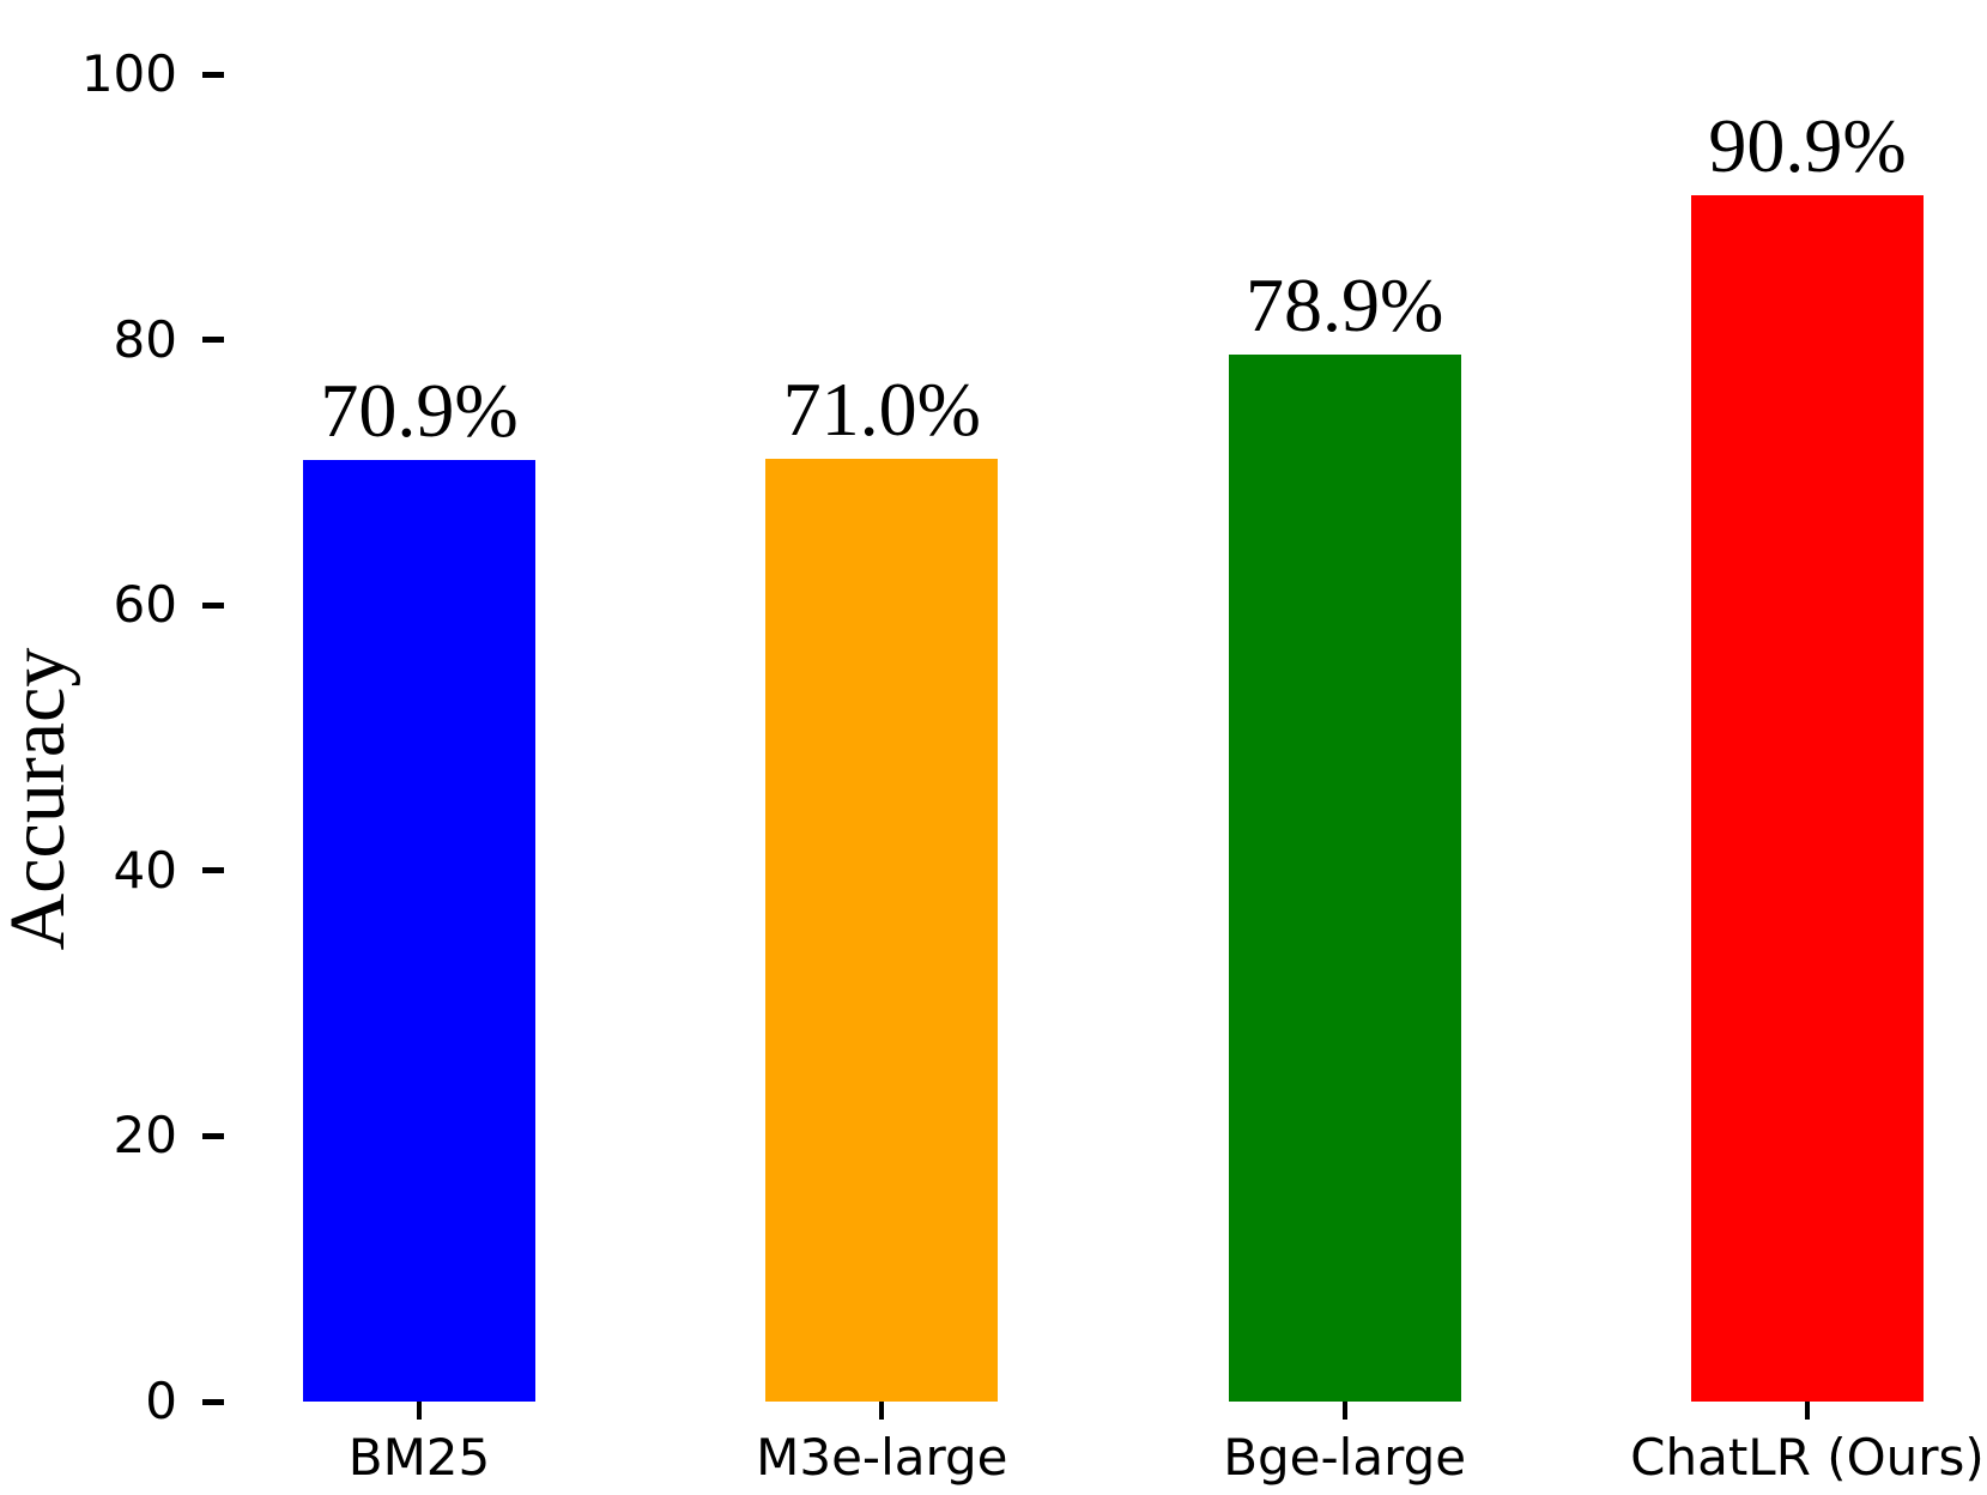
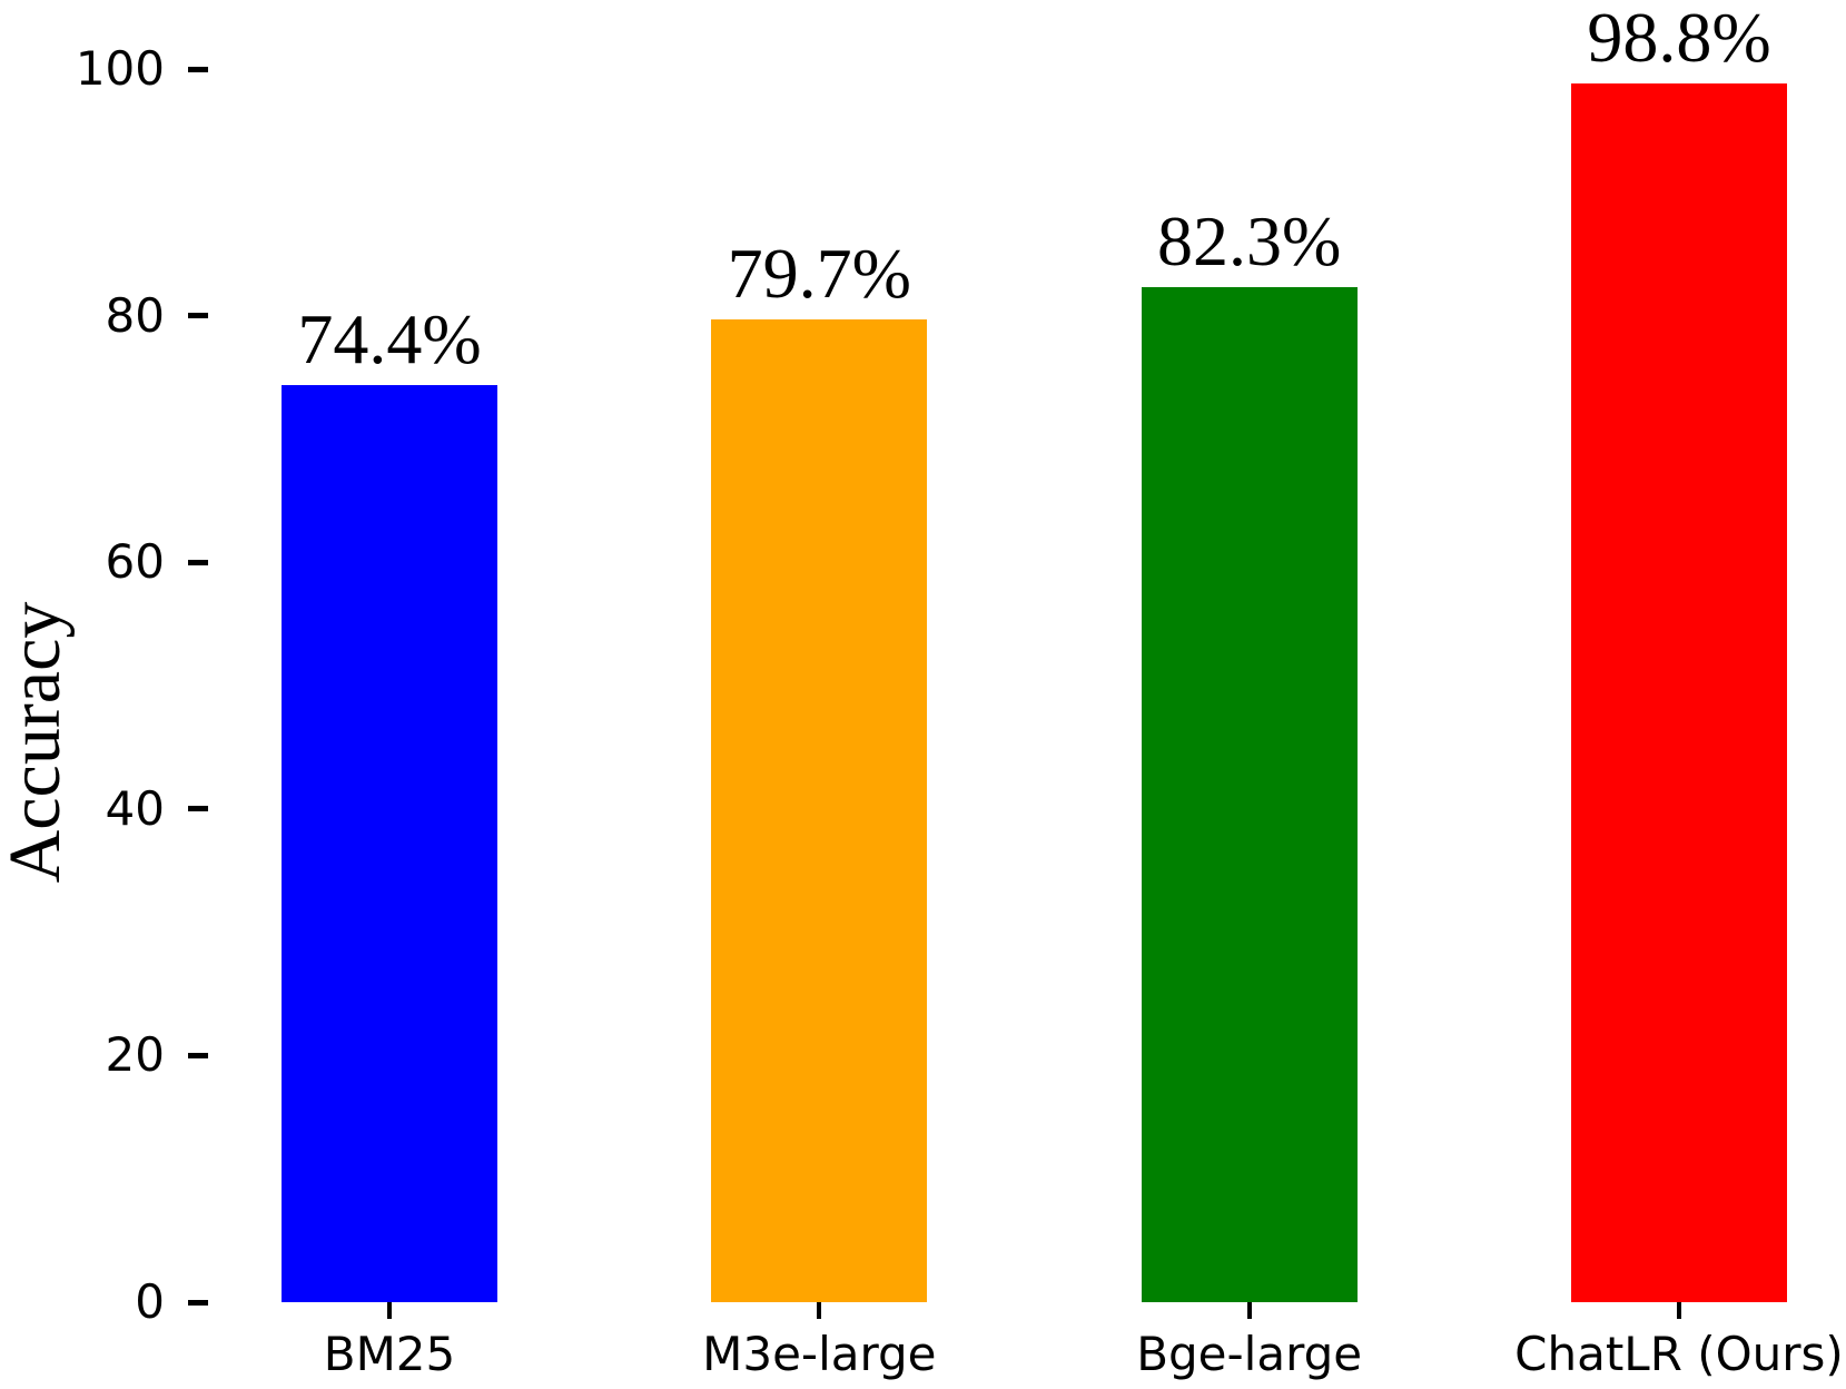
BM25: 70.9% -> 74.4%
M3e-large: 71.0% -> 79.7%
Bge-large: 78.9% -> 82.3%
ChatLR (Ours): 90.9% -> 98.8%
